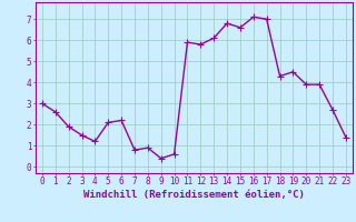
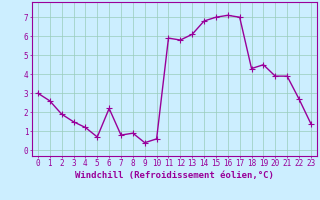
5: 2.1 -> 0.7
15: 6.6 -> 7.0
